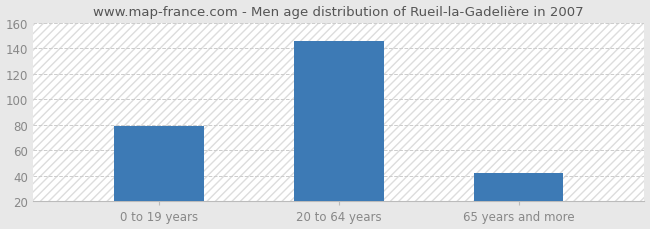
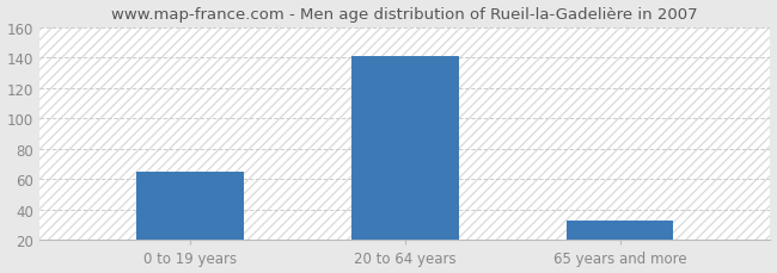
0 to 19 years: 79 -> 65
20 to 64 years: 146 -> 141
65 years and more: 42 -> 33
